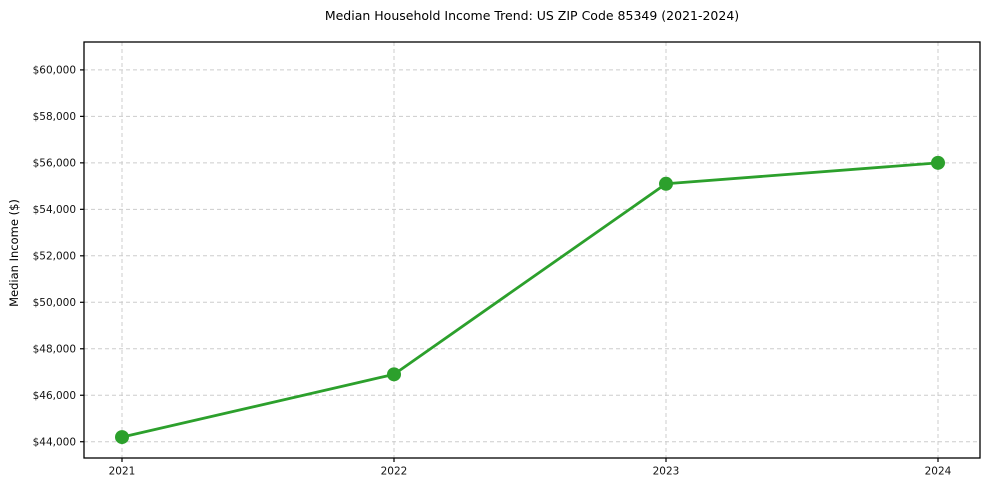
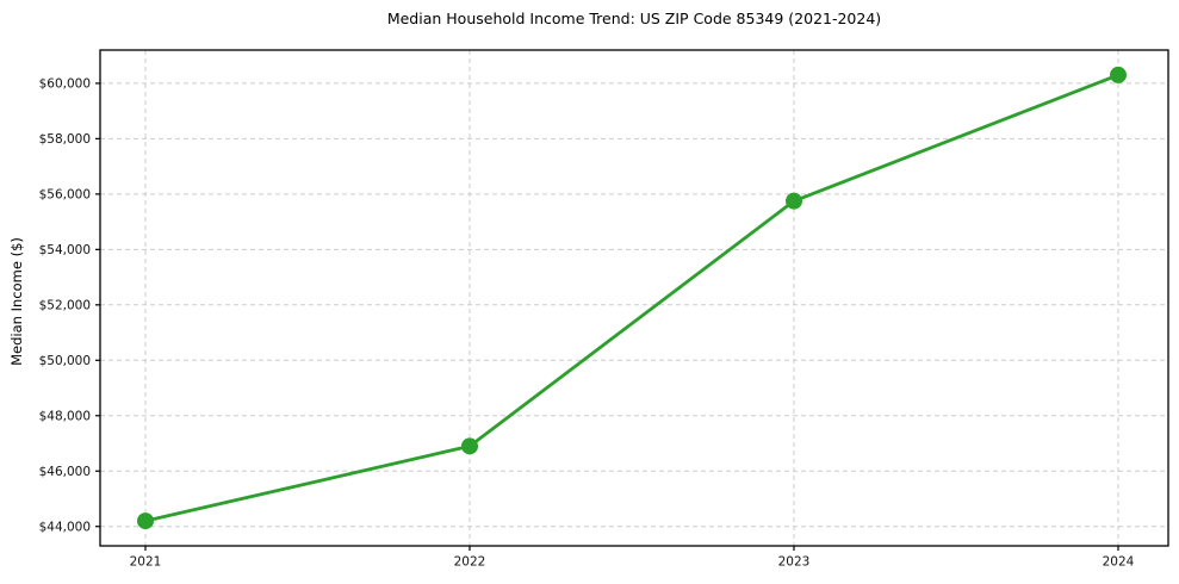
2023: $55100 -> $55800
2024: $56000 -> $60300
